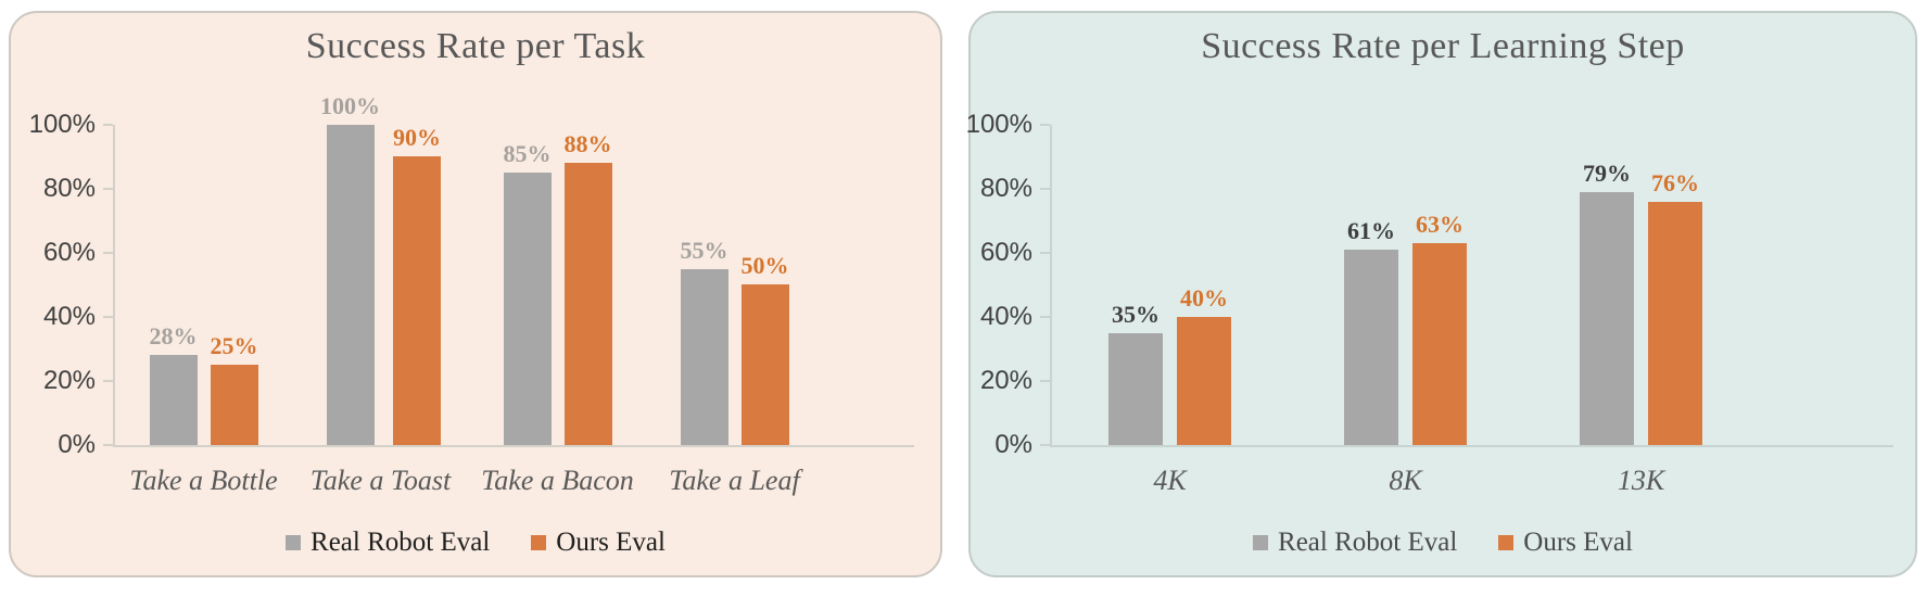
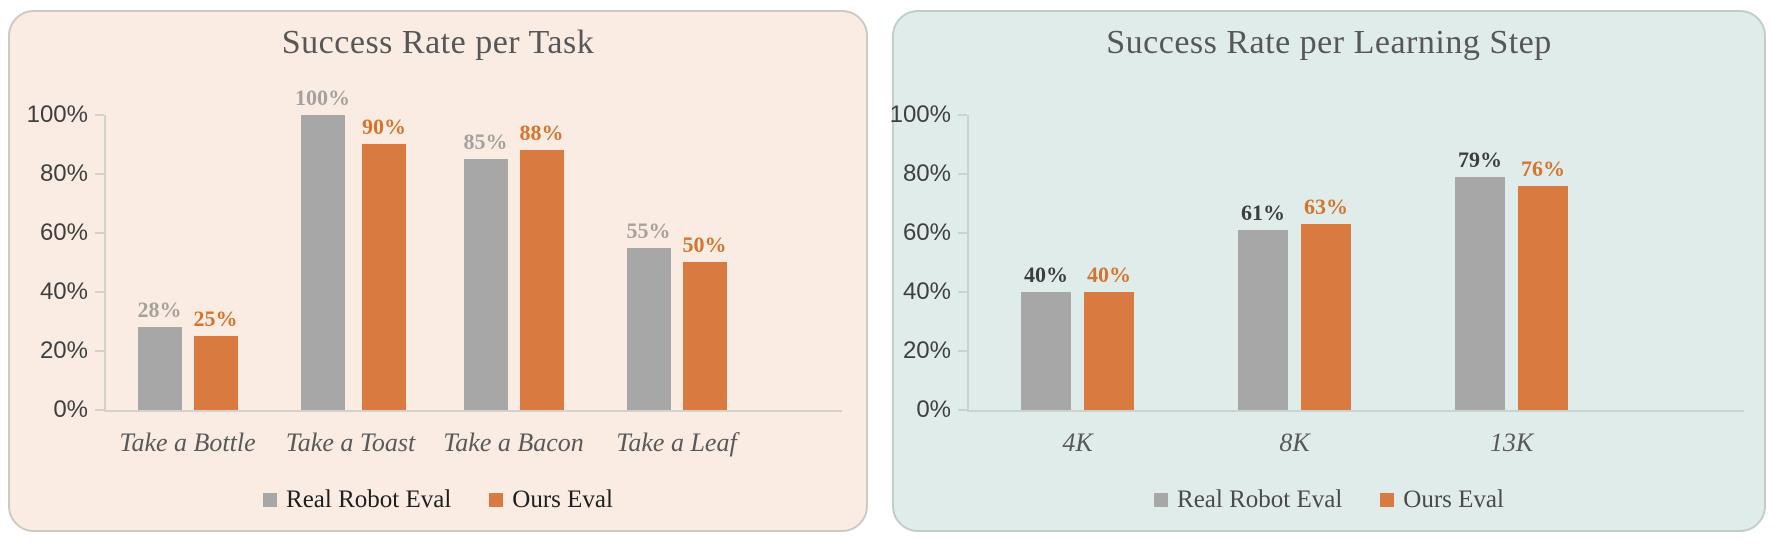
Success Rate per Learning Step/Real Robot Eval/4K: 35% -> 40%
